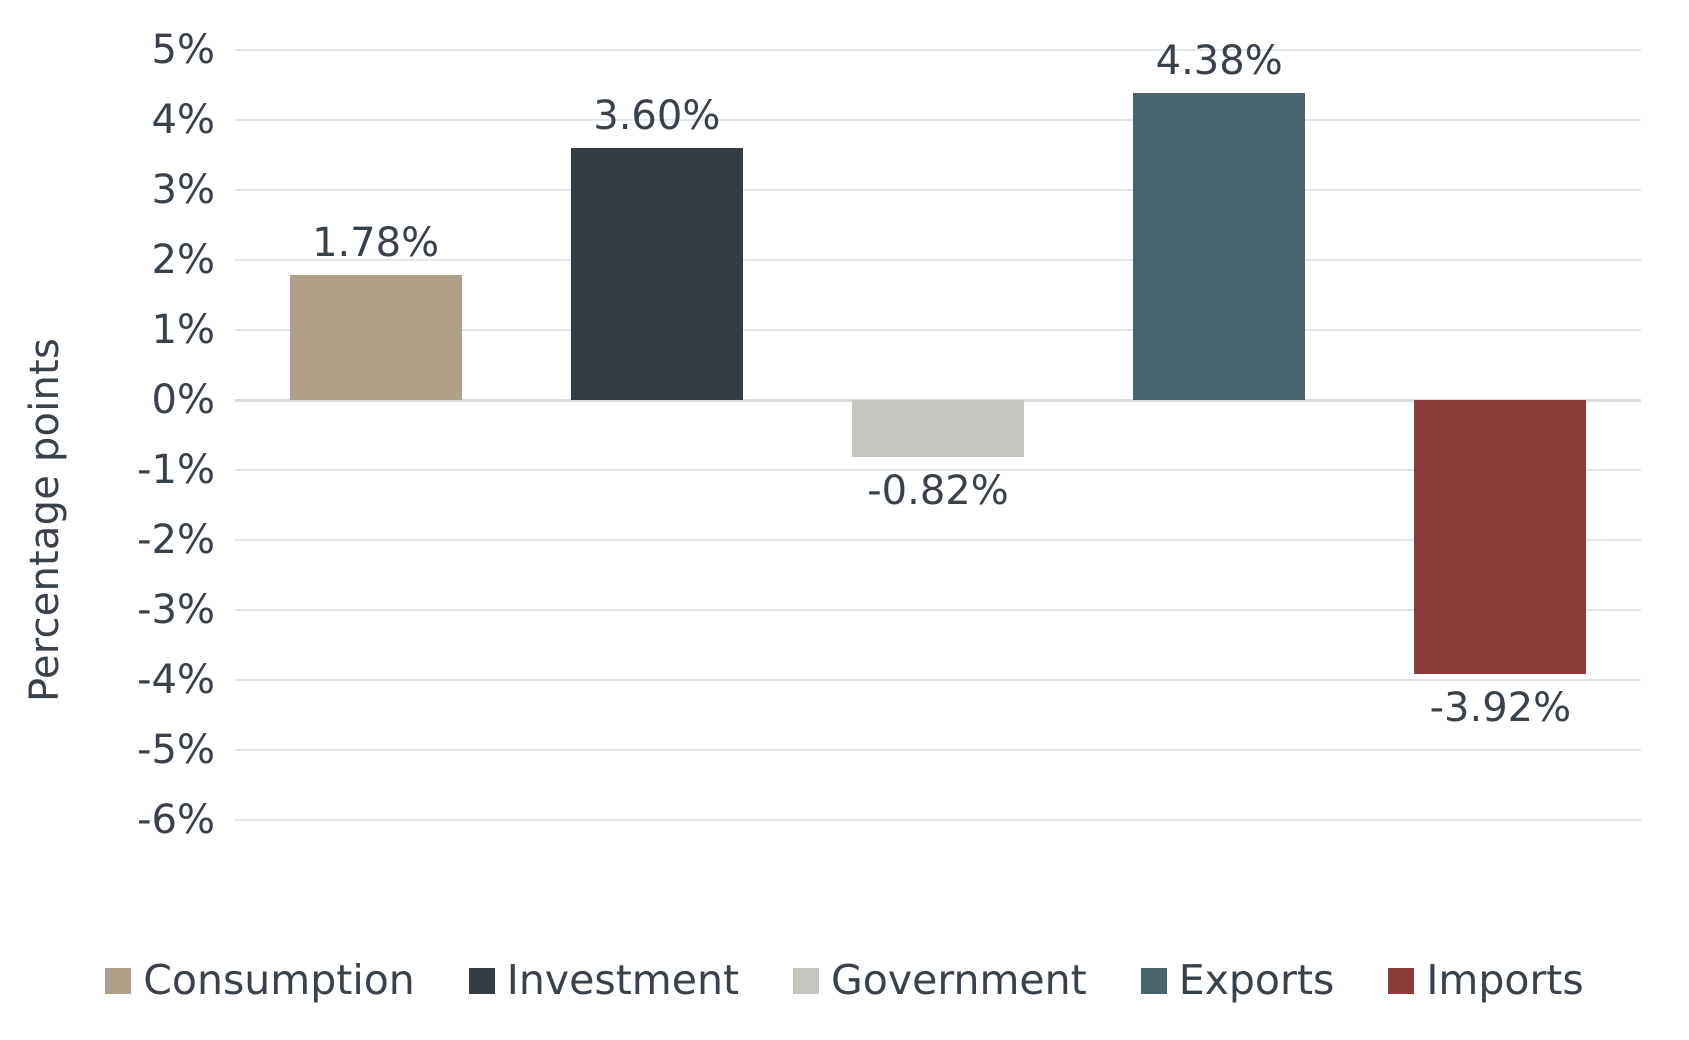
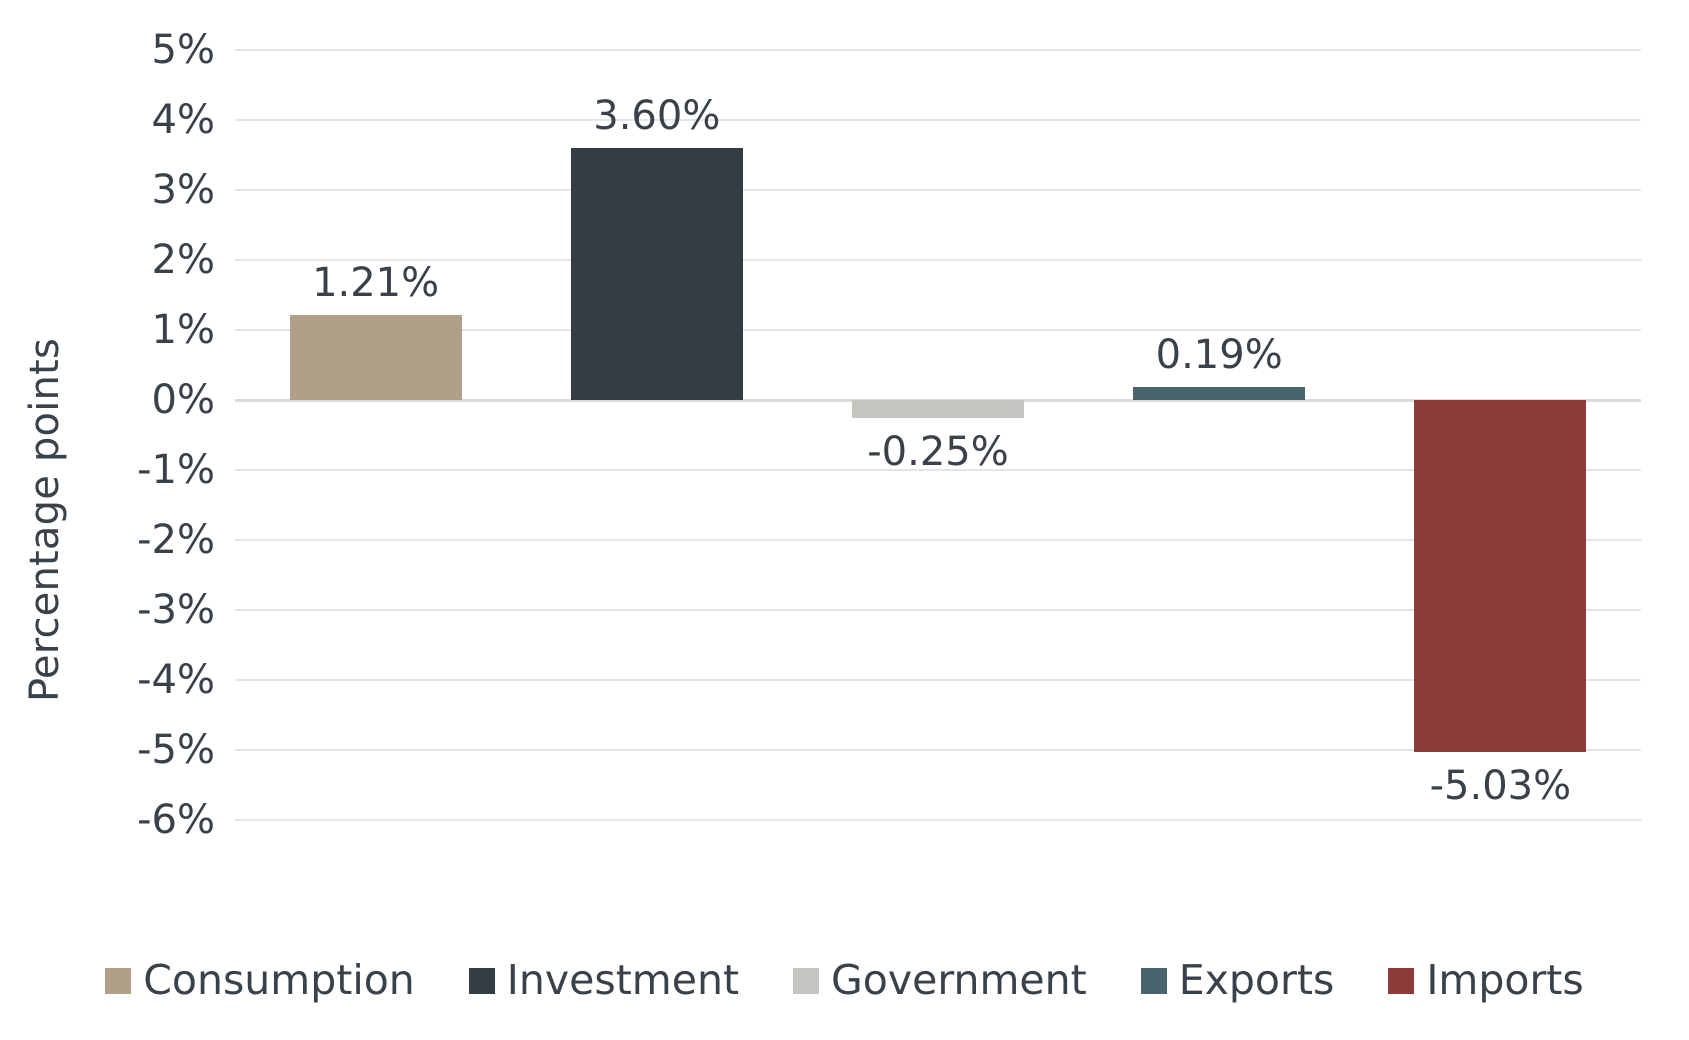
Consumption: 1.78% -> 1.21%
Government: -0.82% -> -0.25%
Exports: 4.38% -> 0.19%
Imports: -3.92% -> -5.03%
